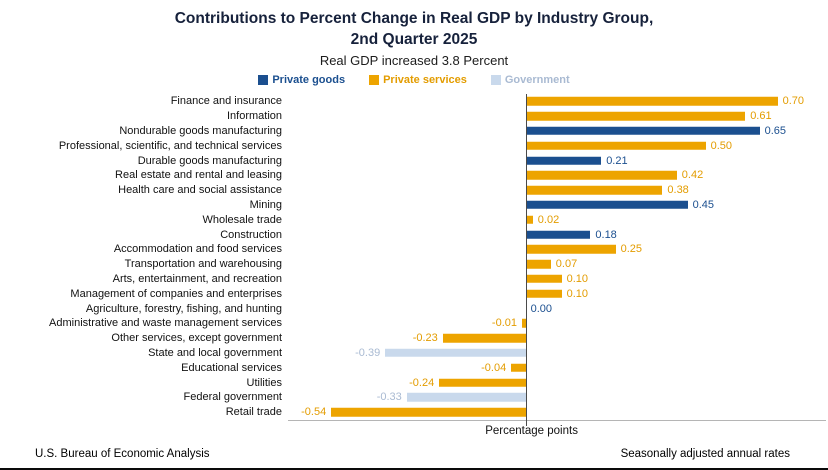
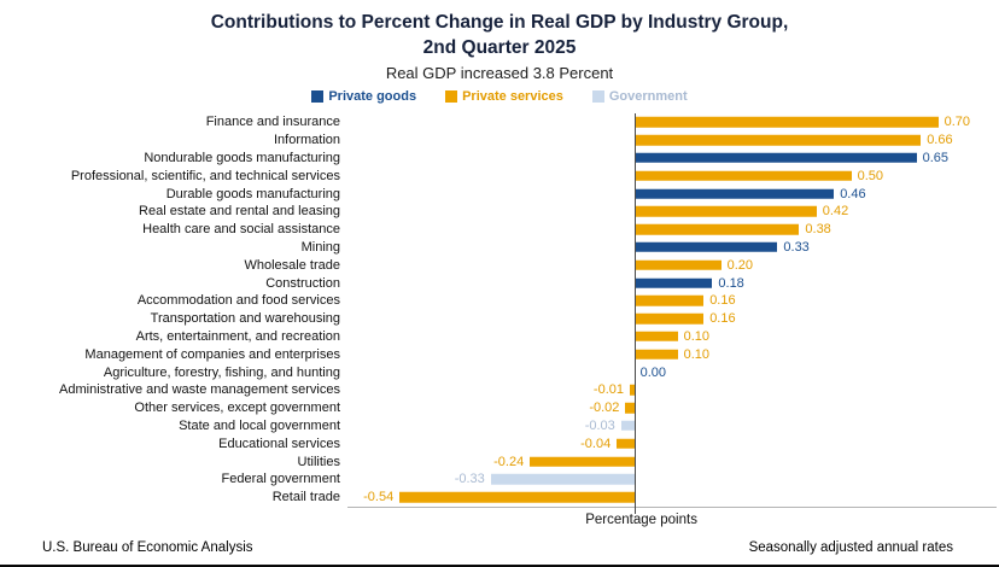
Information: 0.61 -> 0.66
Durable goods manufacturing: 0.21 -> 0.46
Mining: 0.45 -> 0.33
Wholesale trade: 0.02 -> 0.20
Accommodation and food services: 0.25 -> 0.16
Transportation and warehousing: 0.07 -> 0.16
Other services, except government: -0.23 -> -0.02
State and local government: -0.39 -> -0.03
